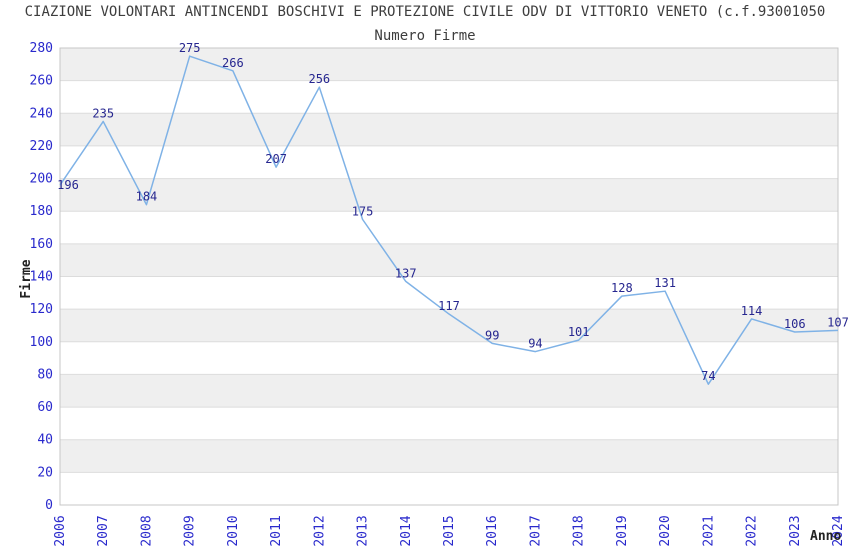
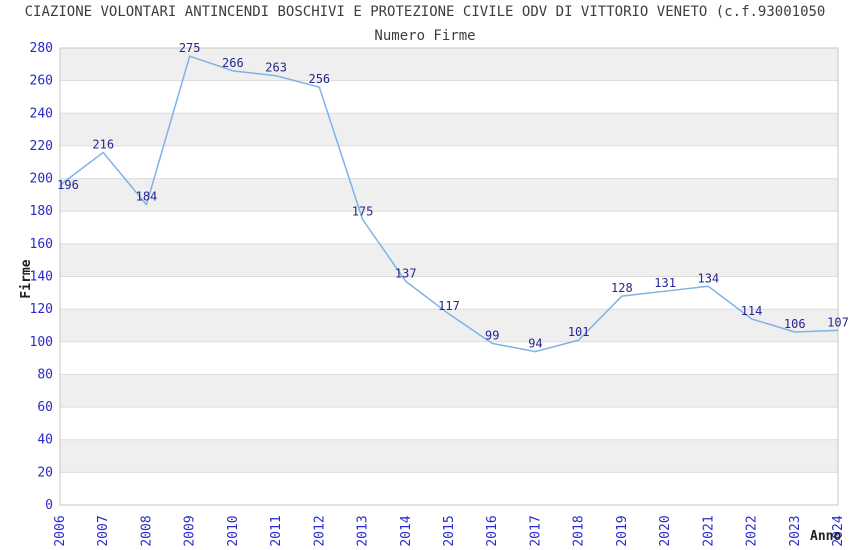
2007: 235 -> 216
2011: 207 -> 263
2021: 74 -> 134
